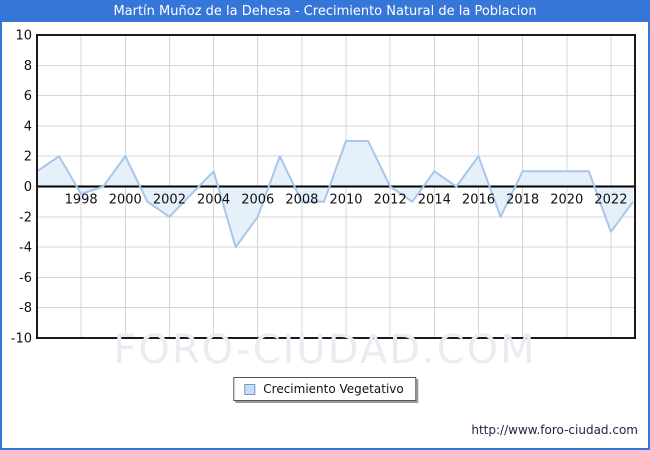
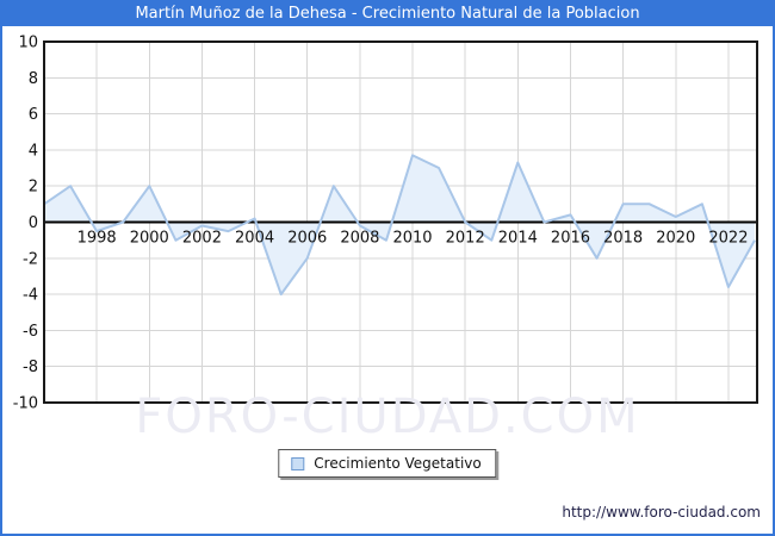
2002: -2.0 -> -0.2
2004: 1.0 -> 0.2
2008: -1.0 -> -0.2
2010: 3.0 -> 3.7
2014: 1.0 -> 3.3
2016: 2.0 -> 0.4
2020: 1.0 -> 0.3
2022: -3.0 -> -3.6
